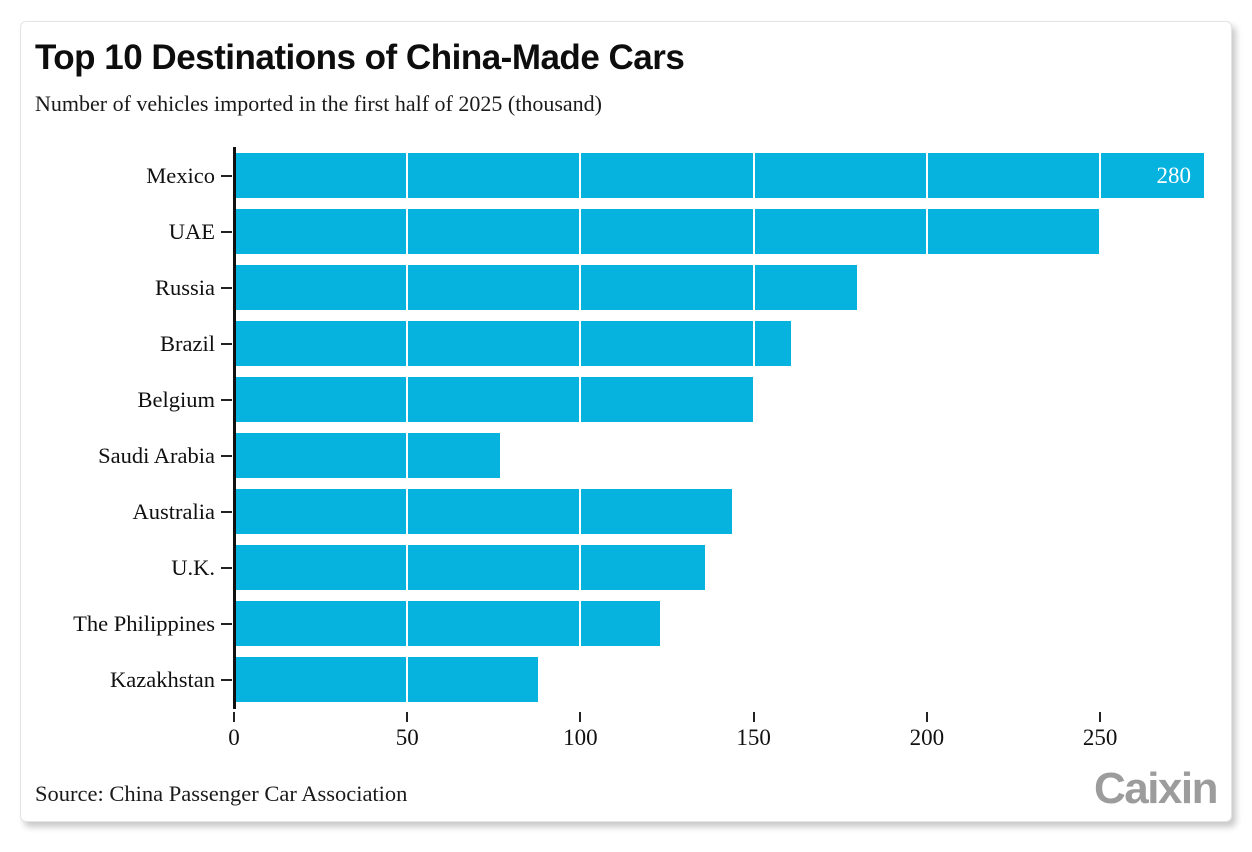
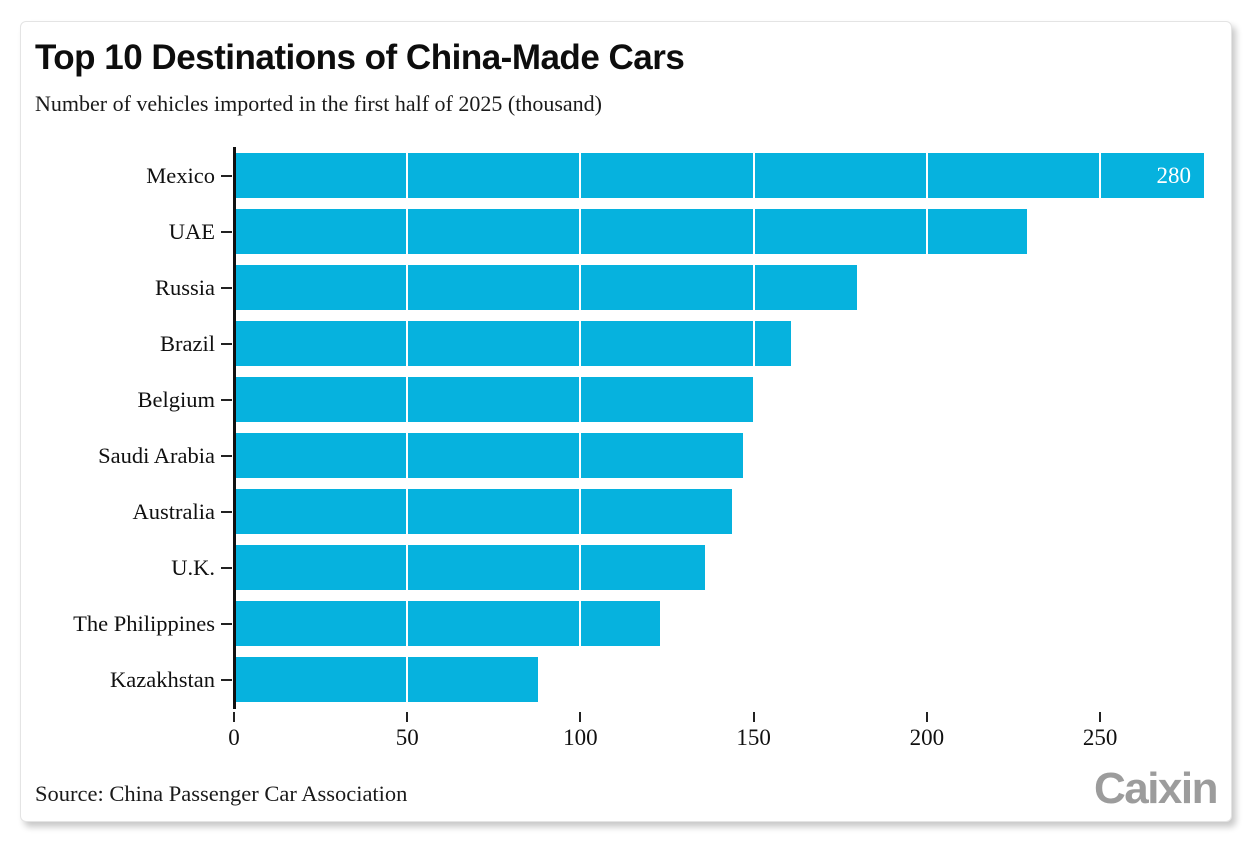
UAE: 250 -> 229
Saudi Arabia: 77 -> 147
